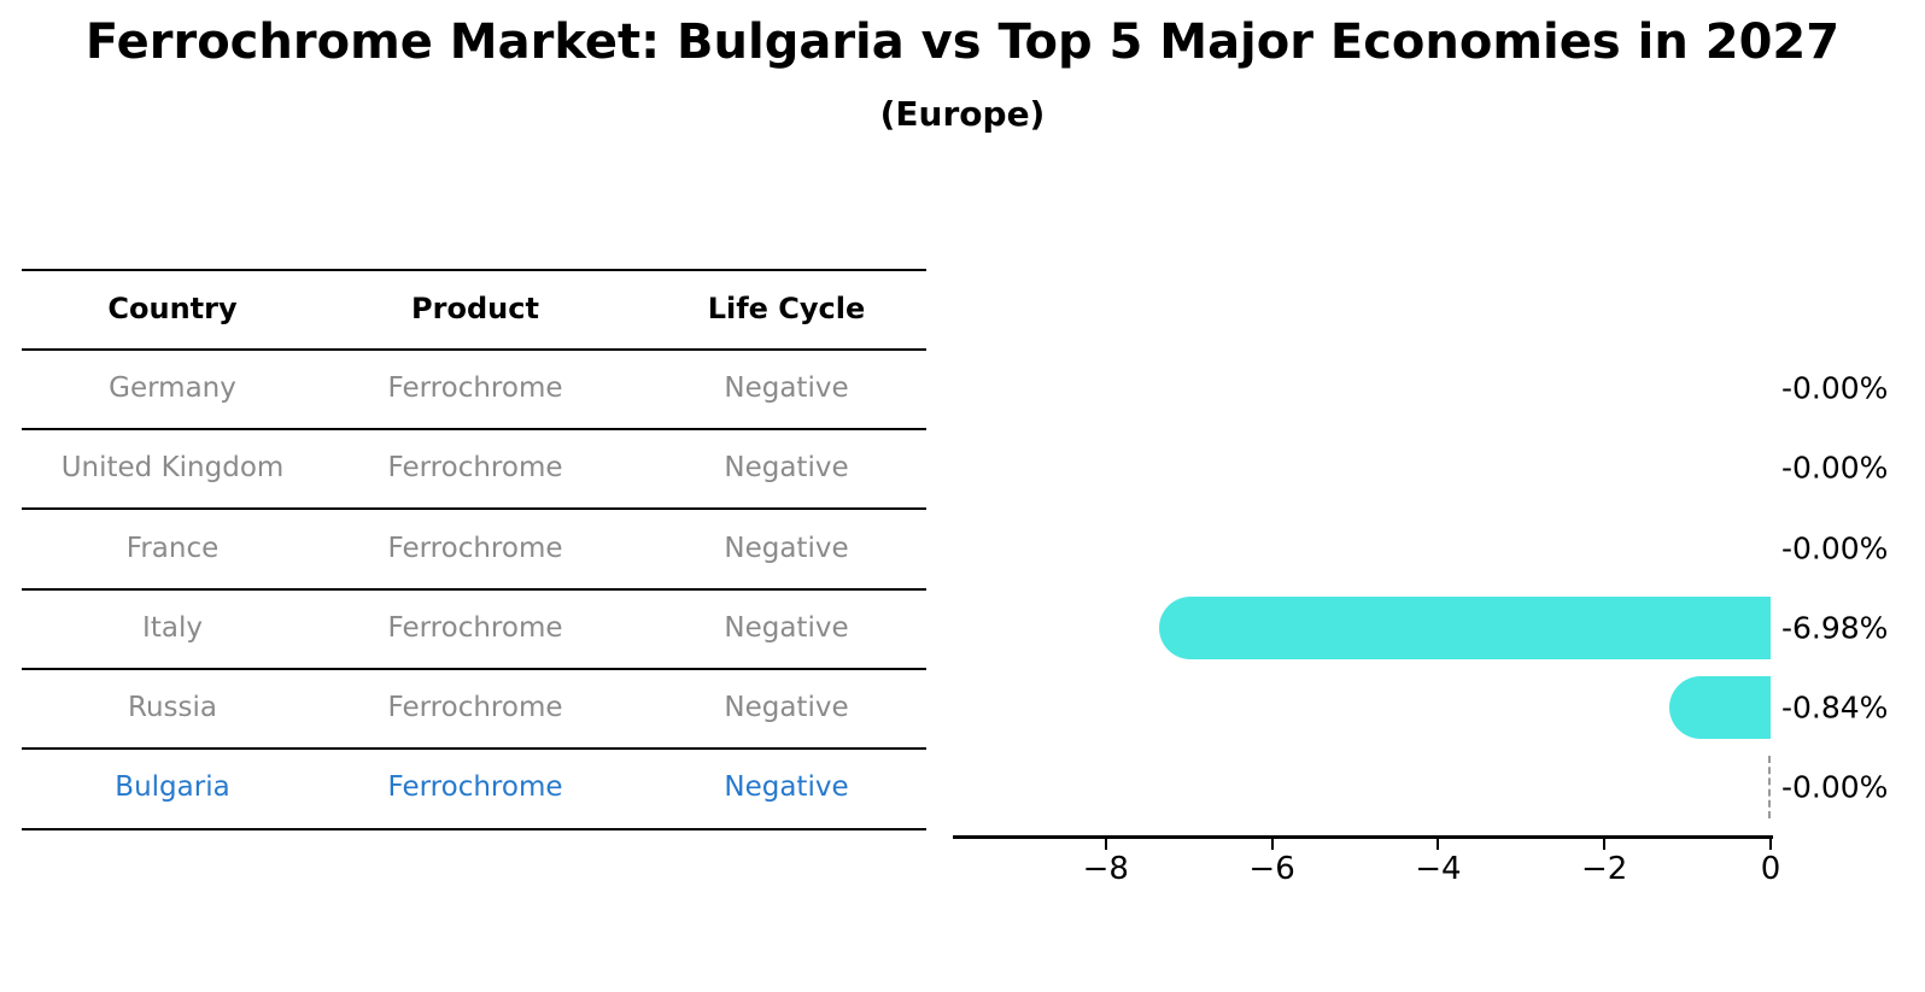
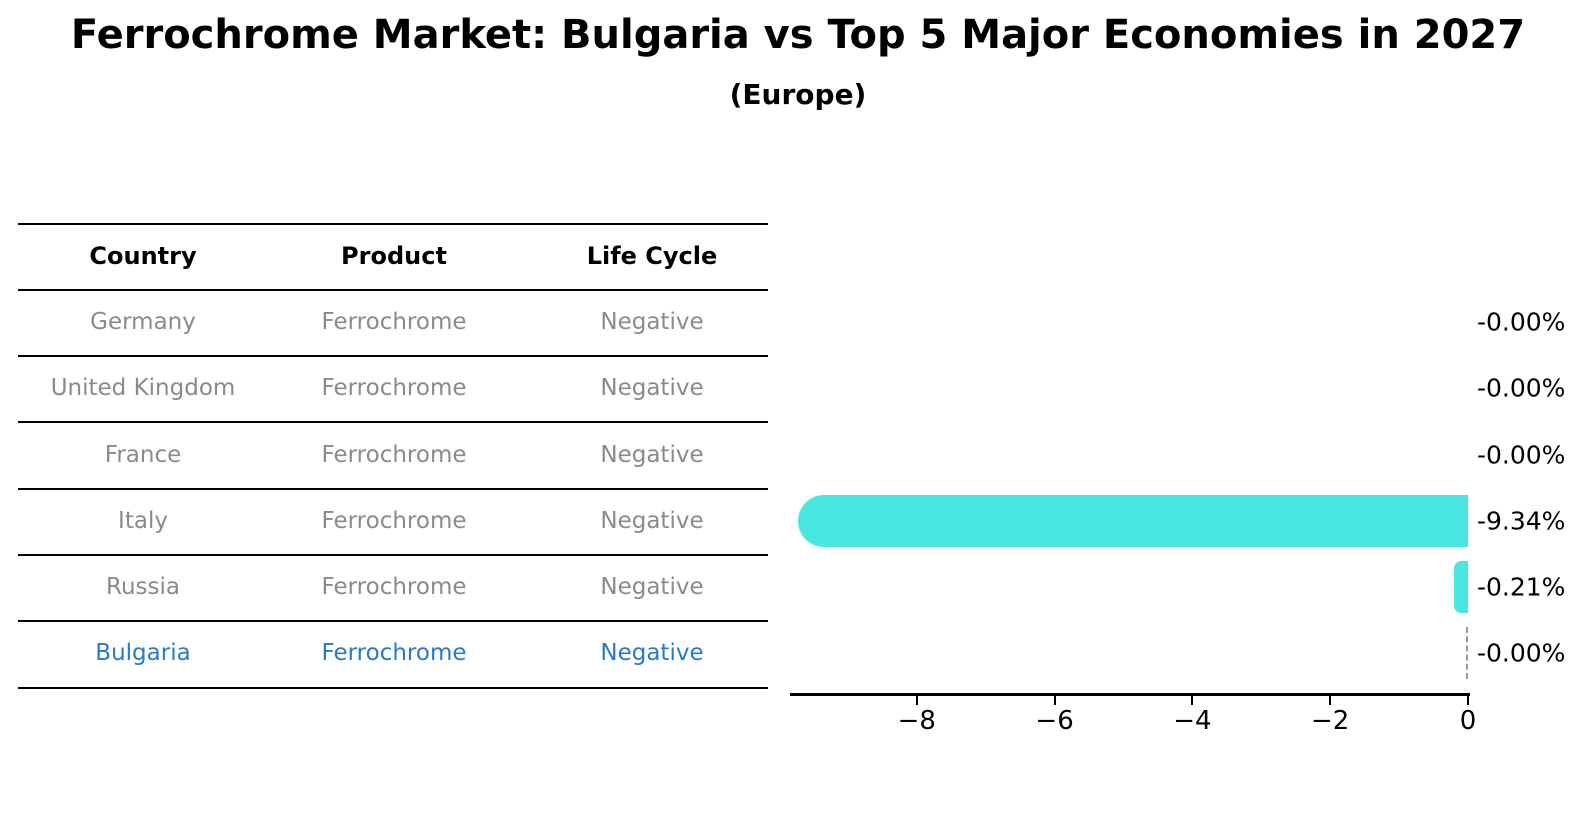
Italy: -6.98% -> -9.34%
Russia: -0.84% -> -0.21%
